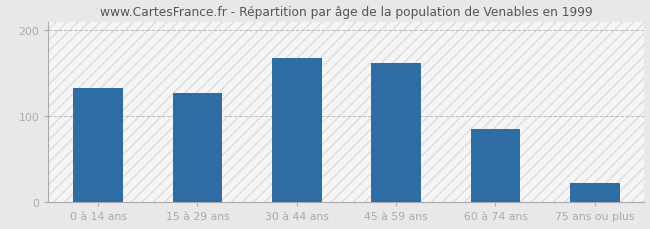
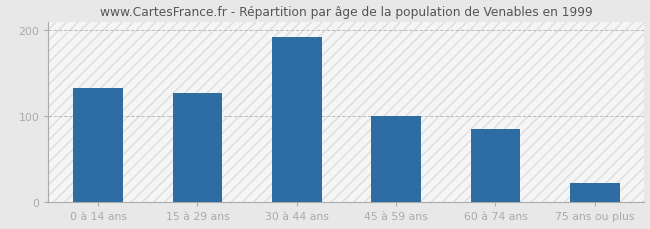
30 à 44 ans: 168 -> 192
45 à 59 ans: 162 -> 100
